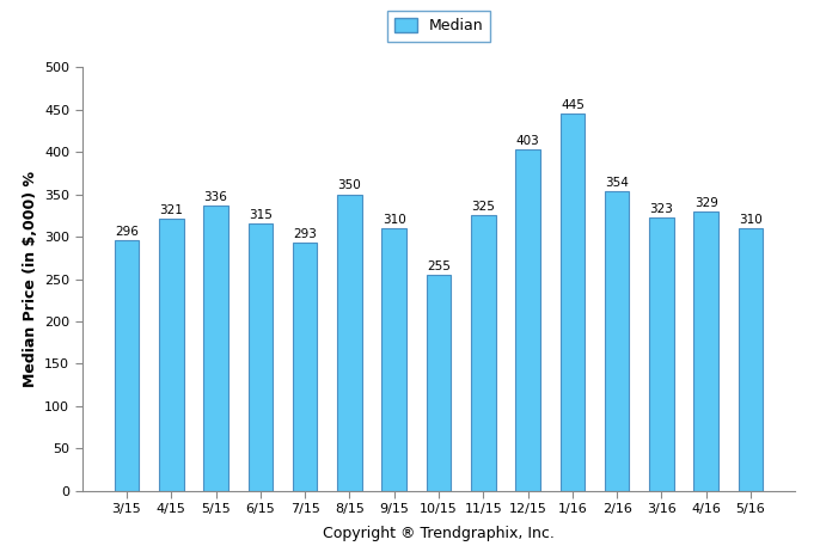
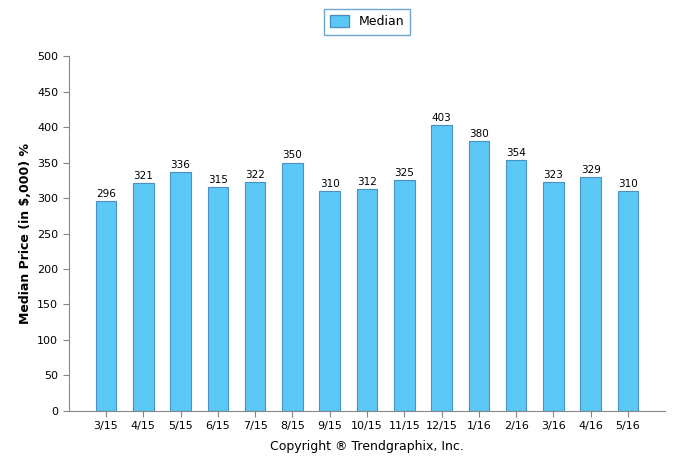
7/15: 293 -> 322
10/15: 255 -> 312
1/16: 445 -> 380
